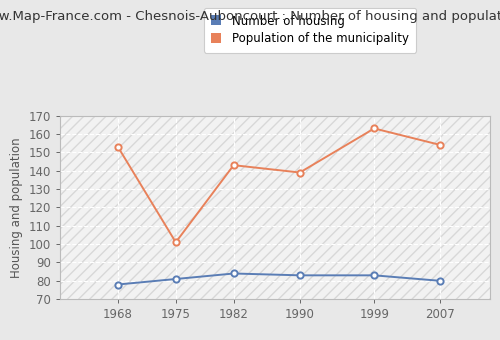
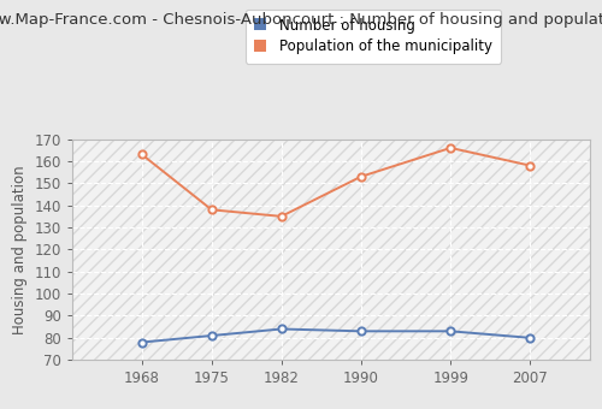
Population of the municipality/1968: 153 -> 163
Population of the municipality/1975: 101 -> 138
Population of the municipality/1982: 143 -> 135
Population of the municipality/1990: 139 -> 153
Population of the municipality/1999: 163 -> 166
Population of the municipality/2007: 154 -> 158
